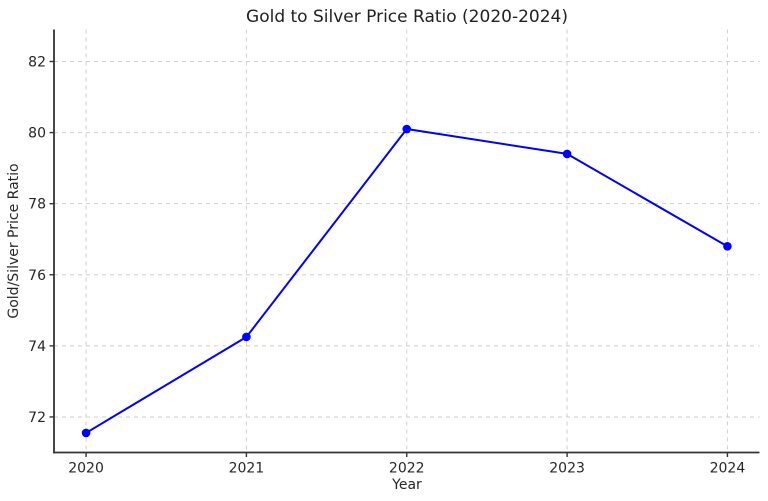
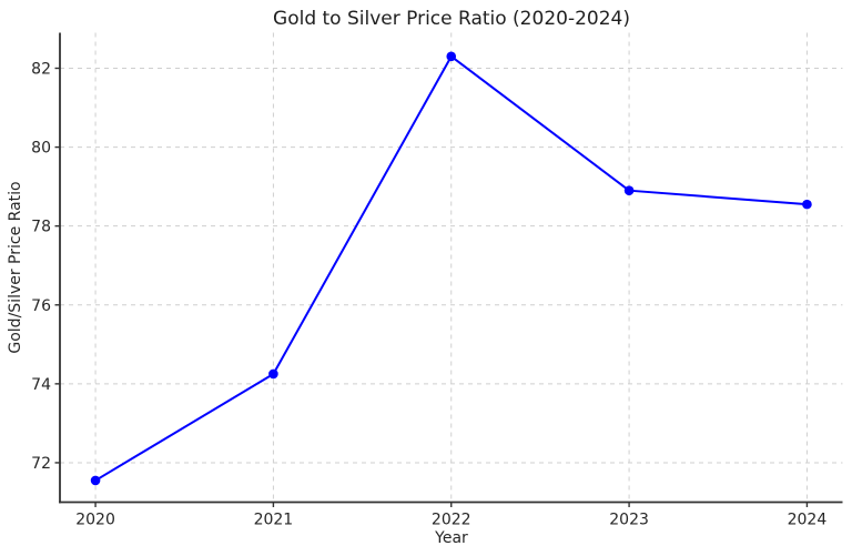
2022: 80.1 -> 82.3
2023: 79.4 -> 78.9
2024: 76.8 -> 78.5
